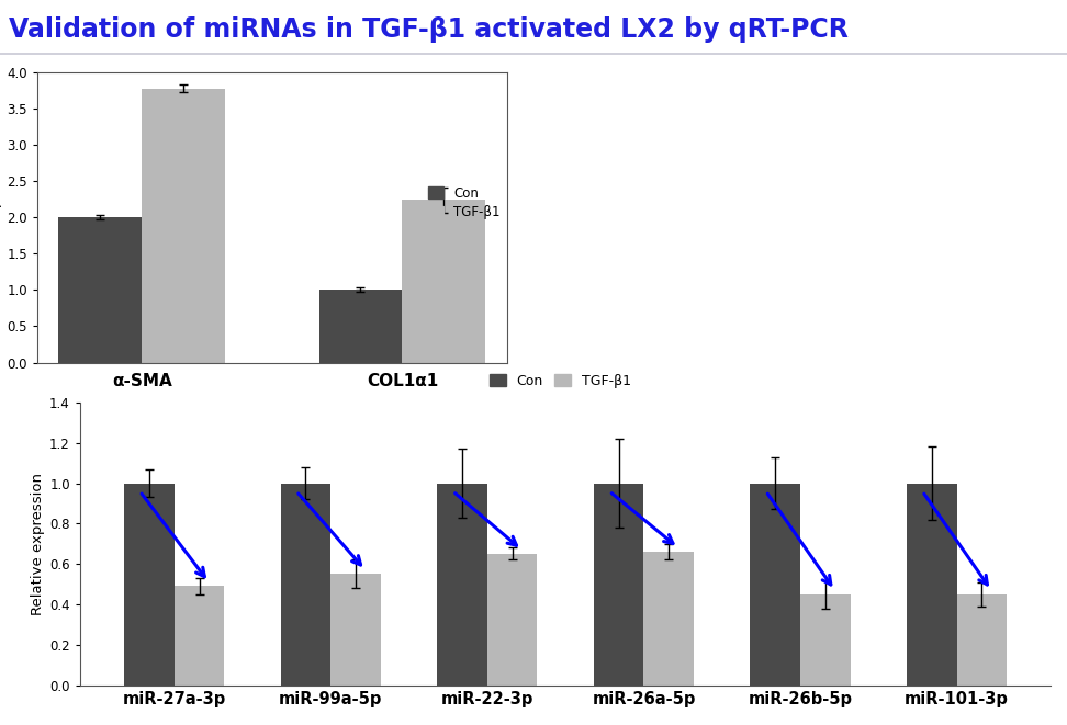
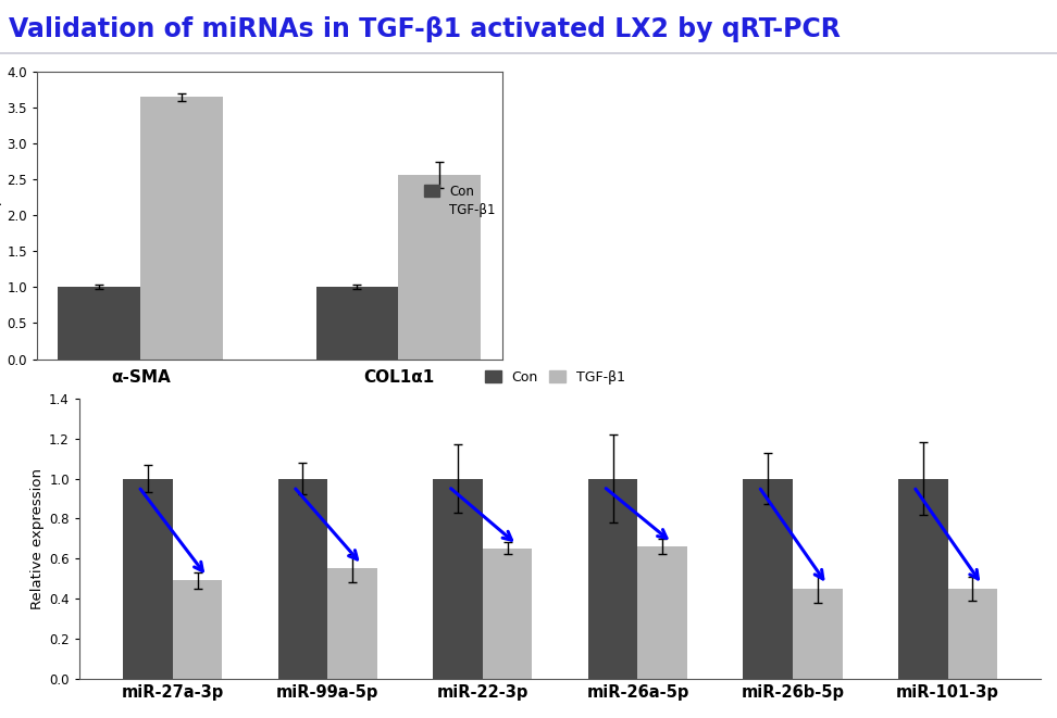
Con/α-SMA: 2 -> 1
TGF-β1/α-SMA: 3.78 -> 3.65
TGF-β1/COL1α1: 2.24 -> 2.57
